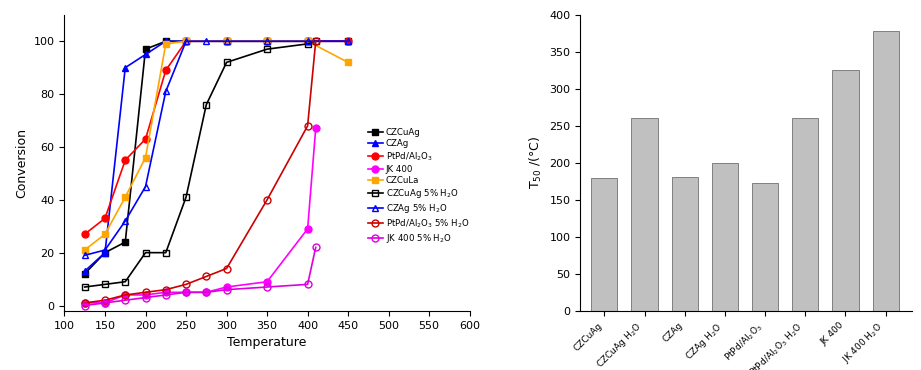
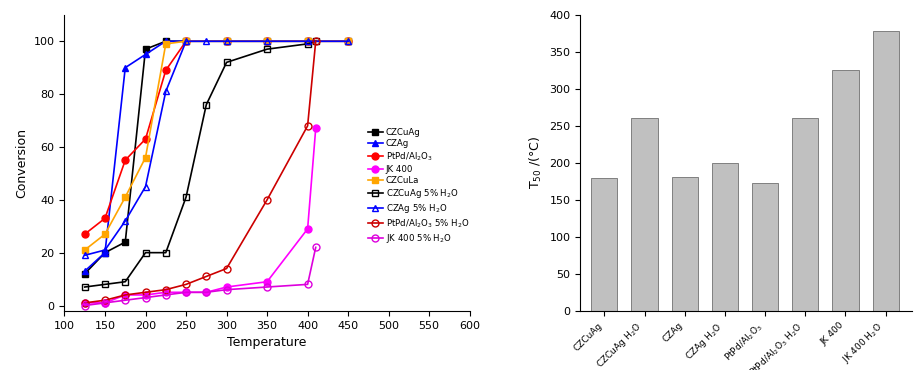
CZCuLa/450: 92 -> 100
